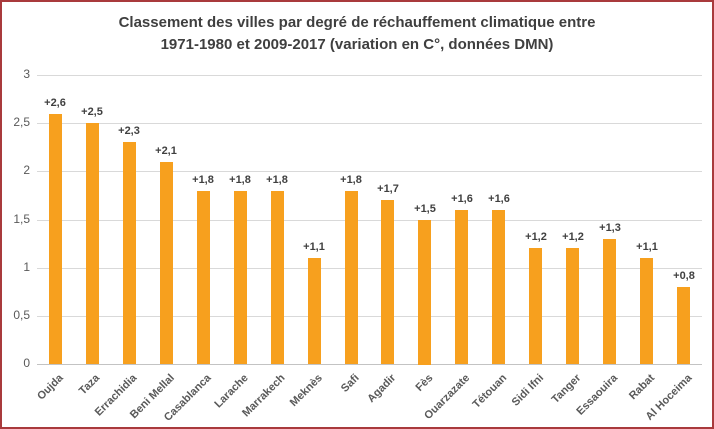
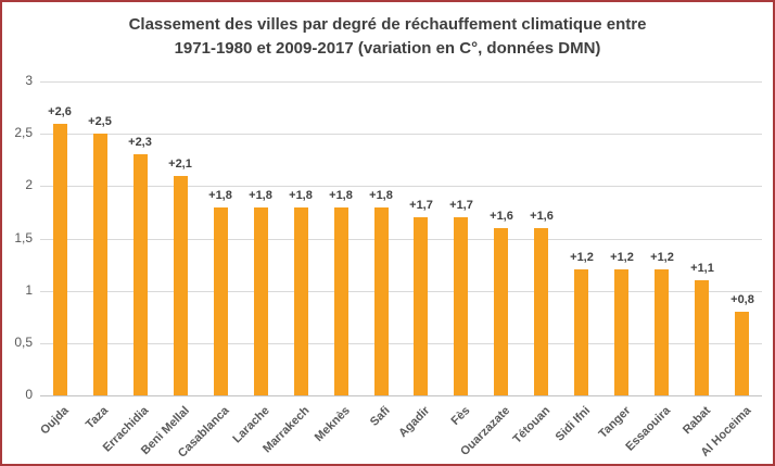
Meknès: +1,1 -> +1,8
Fès: +1,5 -> +1,7
Essaouira: +1,3 -> +1,2
